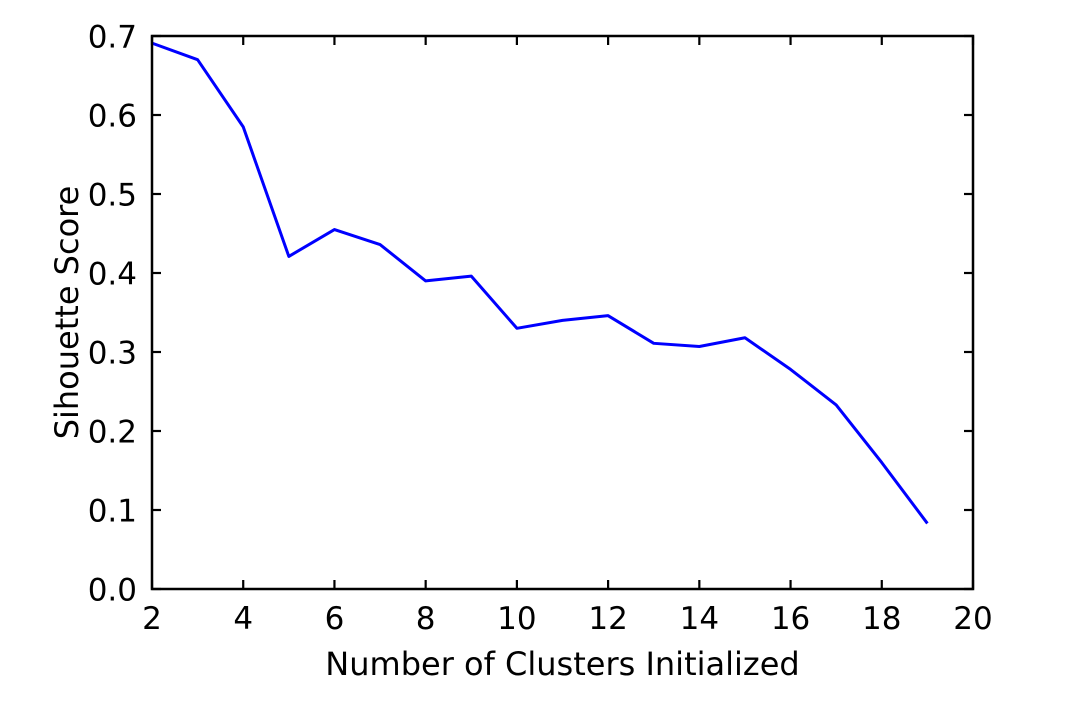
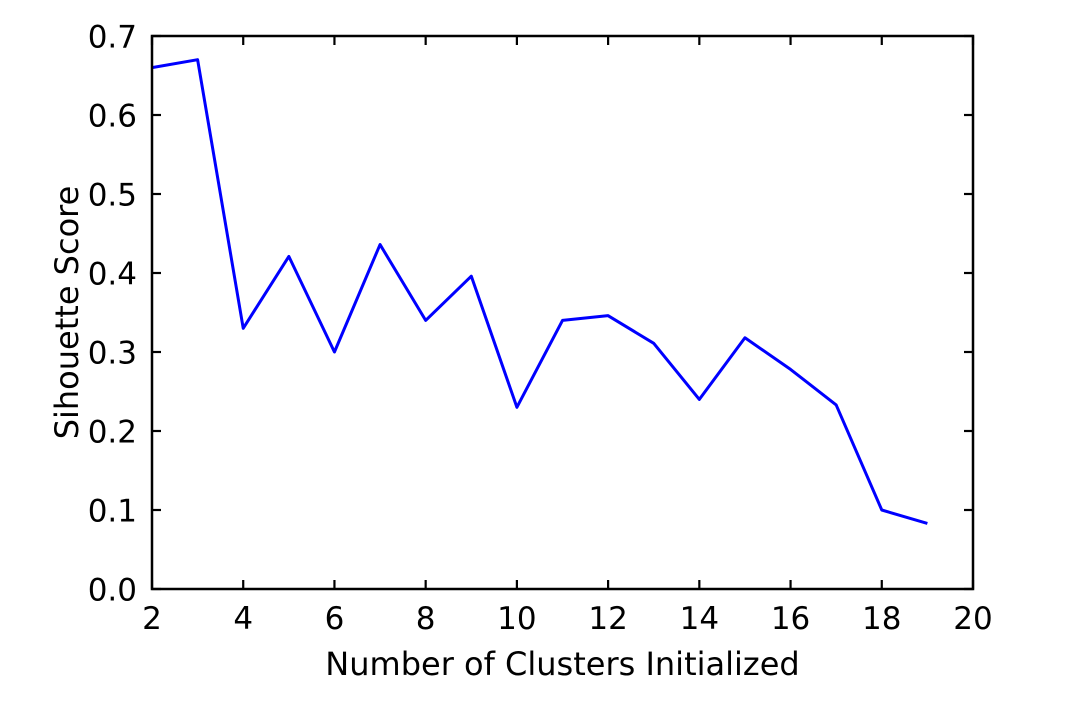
2: 0.69 -> 0.66
4: 0.58 -> 0.33
6: 0.46 -> 0.30
8: 0.39 -> 0.34
10: 0.33 -> 0.23
14: 0.31 -> 0.24
18: 0.16 -> 0.10
